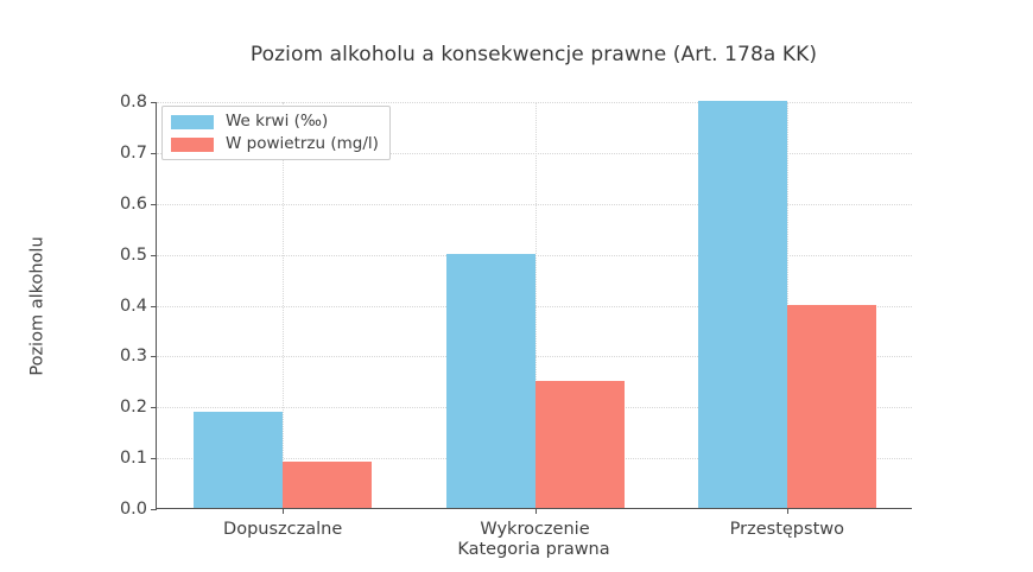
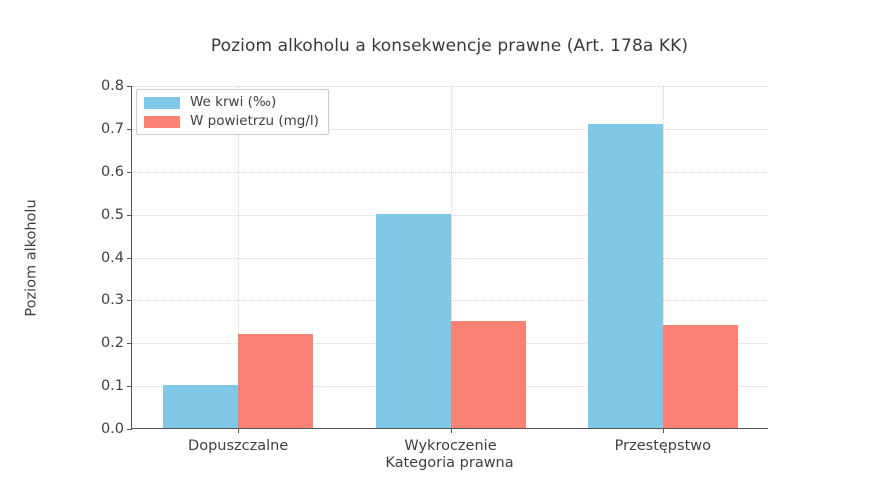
We krwi (‰)/Dopuszczalne: 0.19 -> 0.10
W powietrzu (mg/l)/Dopuszczalne: 0.09 -> 0.22
We krwi (‰)/Przestępstwo: 0.80 -> 0.71
W powietrzu (mg/l)/Przestępstwo: 0.40 -> 0.24
